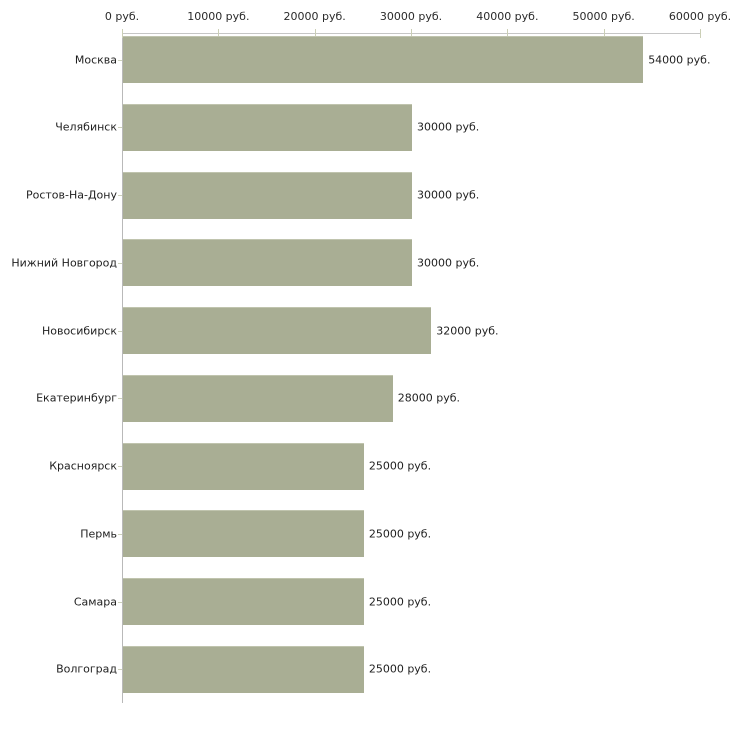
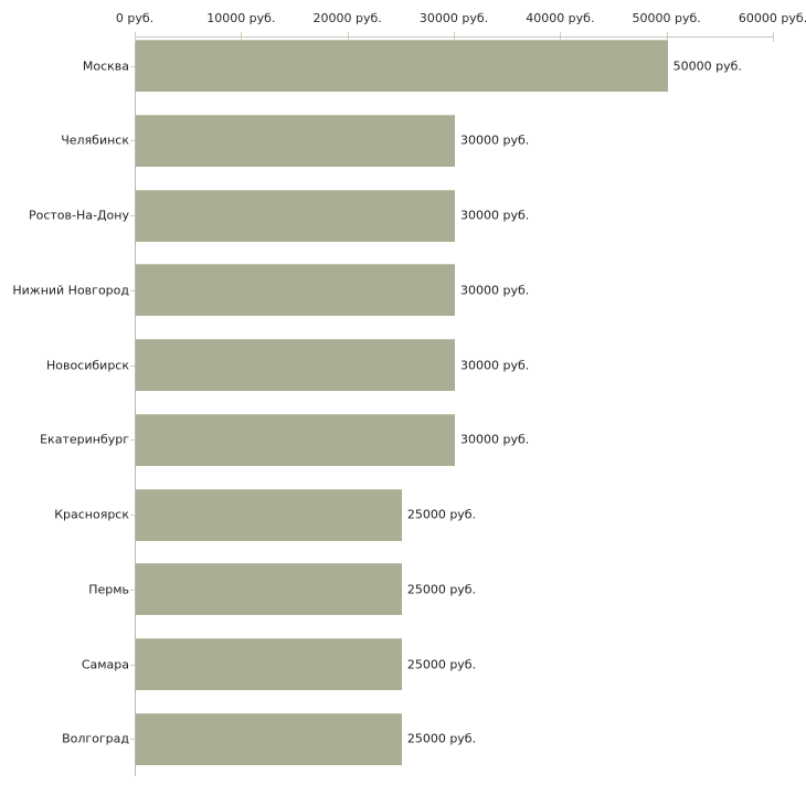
Москва: 54000 -> 50000
Новосибирск: 32000 -> 30000
Екатеринбург: 28000 -> 30000
